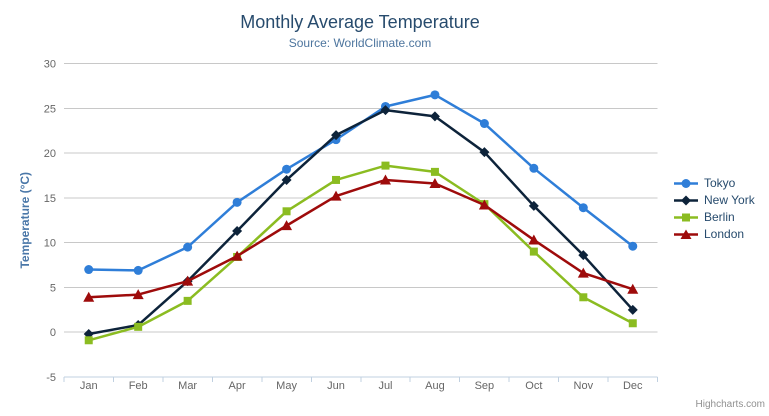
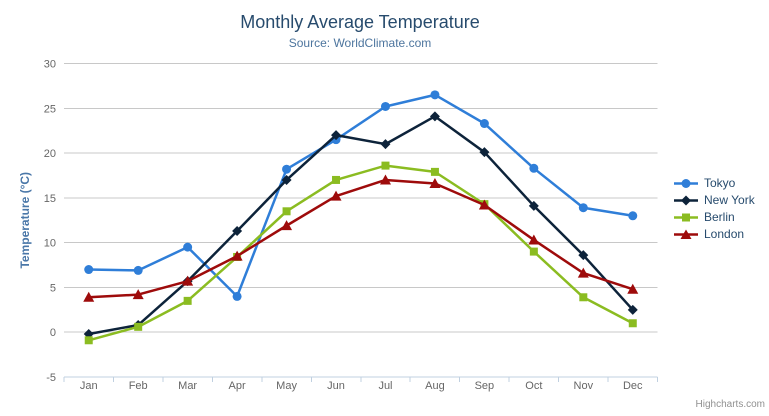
Tokyo/Apr: 14 -> 4
New York/Jul: 25 -> 21
Tokyo/Dec: 10 -> 13
